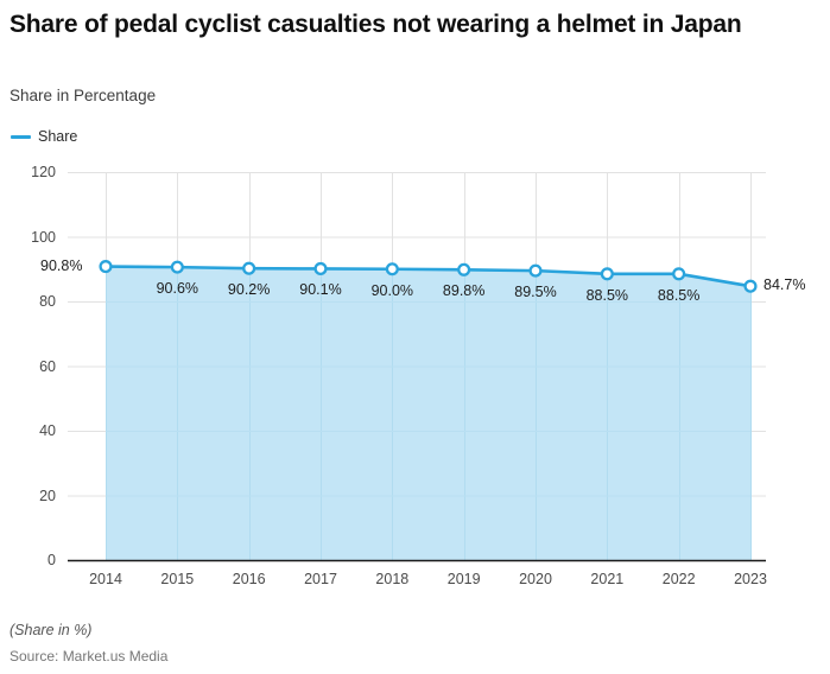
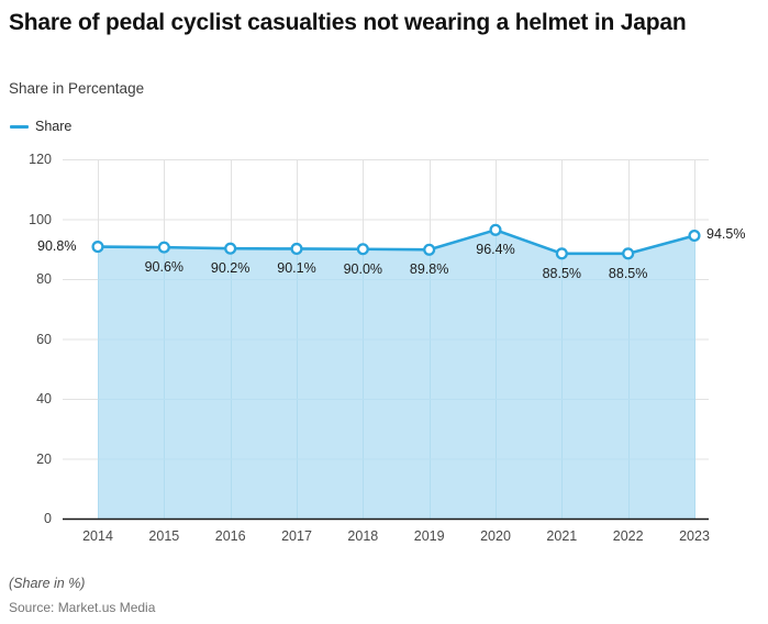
2020: 89.5% -> 96.4%
2023: 84.7% -> 94.5%
